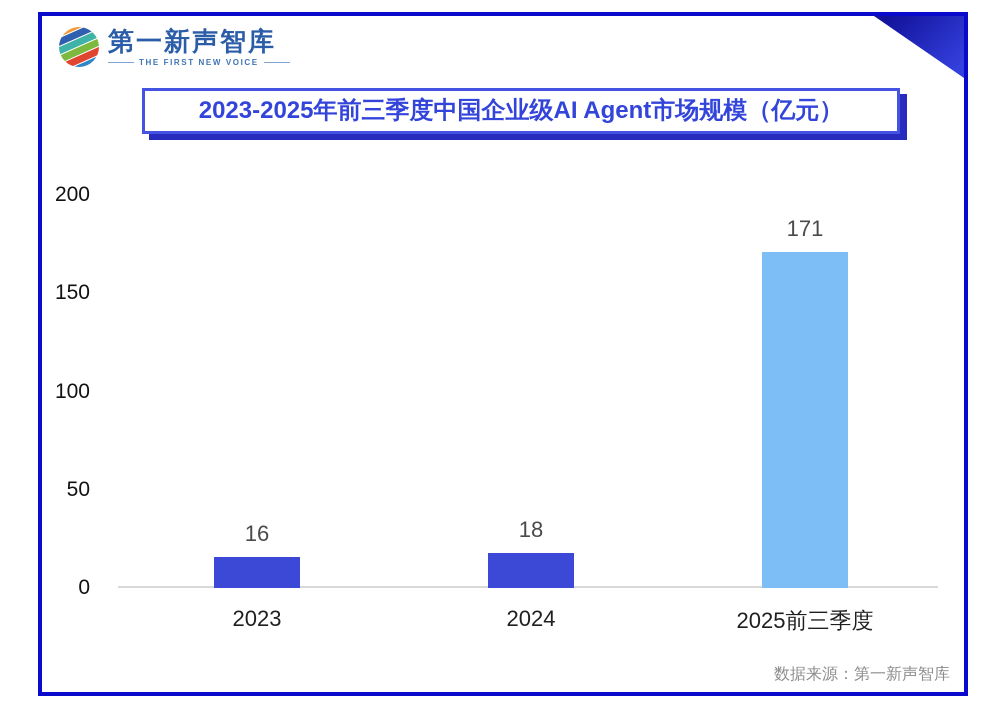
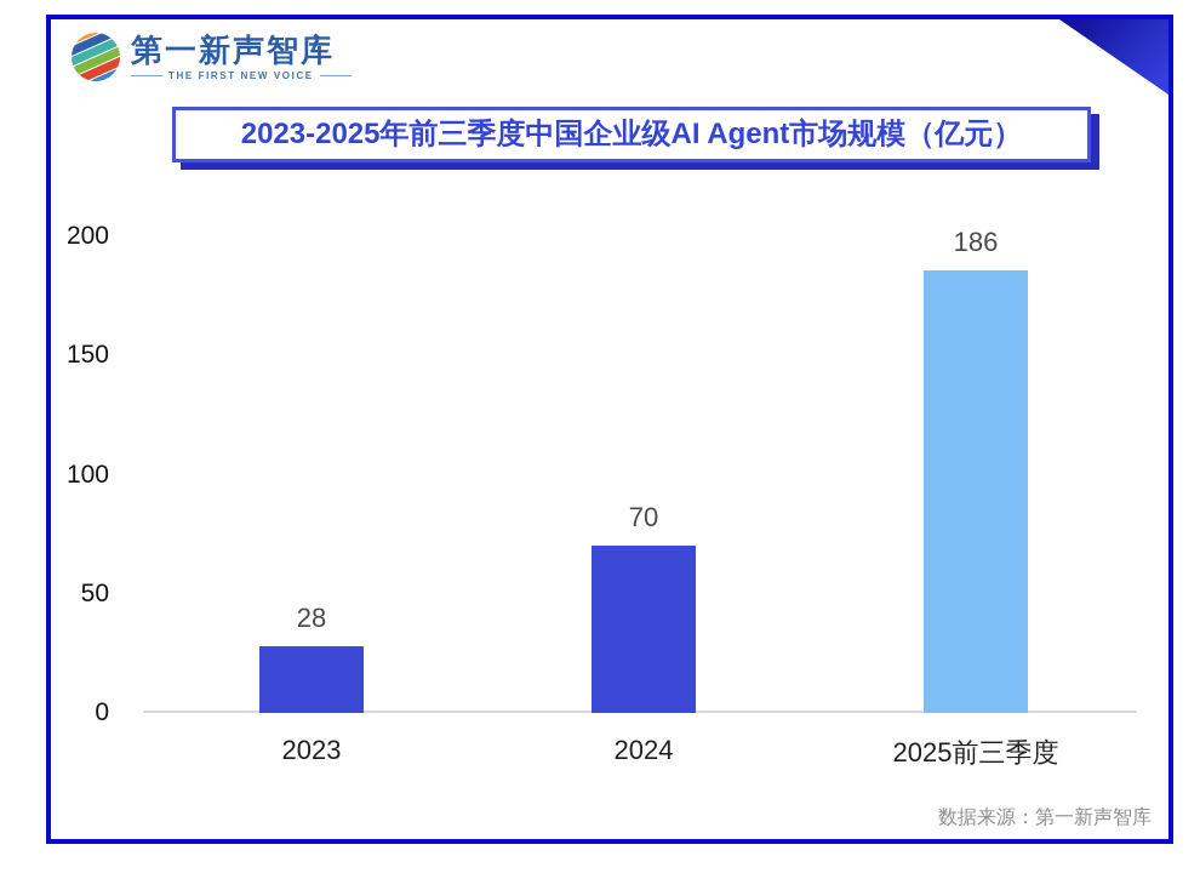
2023: 16 -> 28
2024: 18 -> 70
2025前三季度: 171 -> 186
